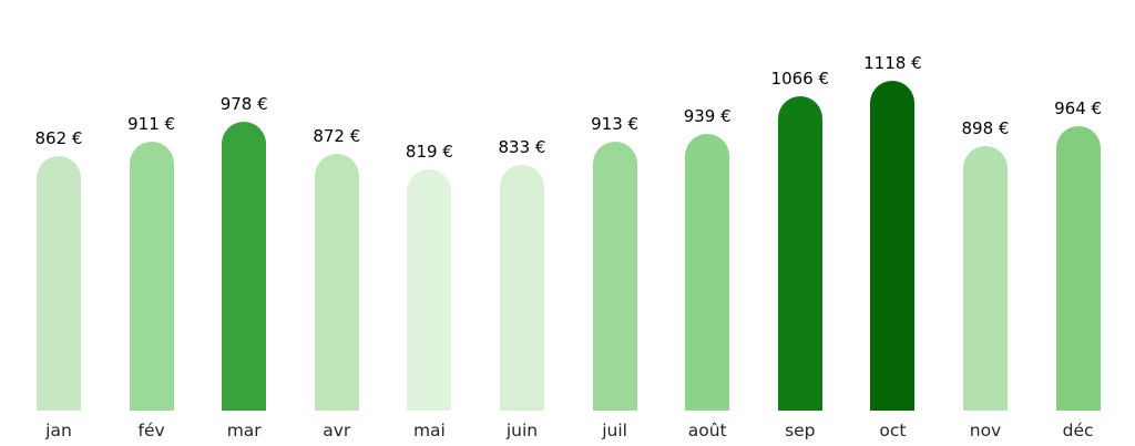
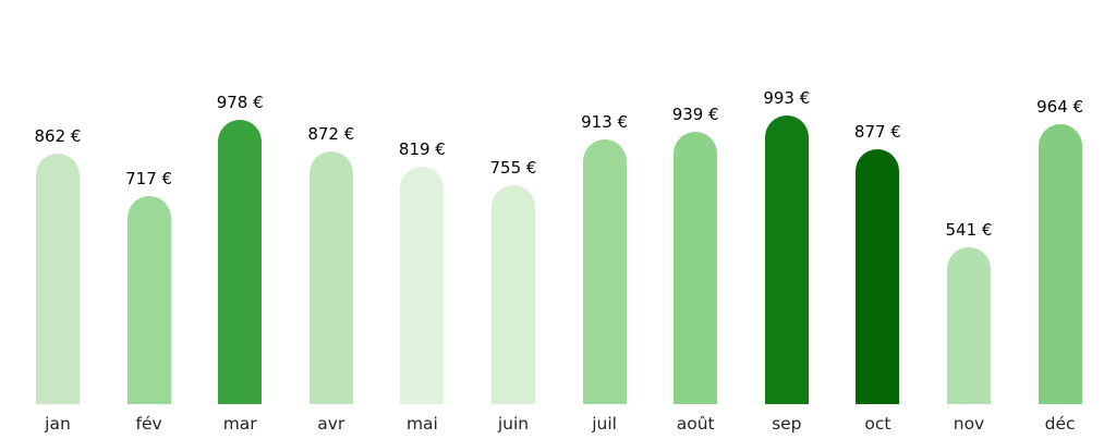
fév: 911 -> 717
juin: 833 -> 755
sep: 1066 -> 993
oct: 1118 -> 877
nov: 898 -> 541
